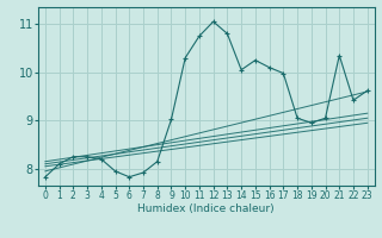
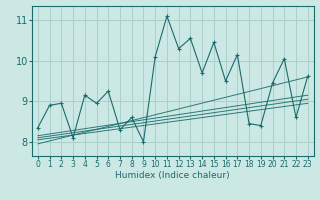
0: 7.83 -> 8.35
1: 8.10 -> 8.90
2: 8.25 -> 8.95
3: 8.25 -> 8.10
4: 8.20 -> 9.15
5: 7.95 -> 8.95
6: 7.83 -> 9.25
7: 7.92 -> 8.30
8: 8.15 -> 8.60
9: 9.02 -> 8.00
10: 10.30 -> 10.10
11: 10.75 -> 11.10
12: 11.05 -> 10.30
13: 10.80 -> 10.55
14: 10.05 -> 9.70
15: 10.25 -> 10.45
16: 10.10 -> 9.50
17: 9.98 -> 10.15
18: 9.05 -> 8.45
19: 8.95 -> 8.40
20: 9.05 -> 9.45
21: 10.35 -> 10.05
22: 9.42 -> 8.60
